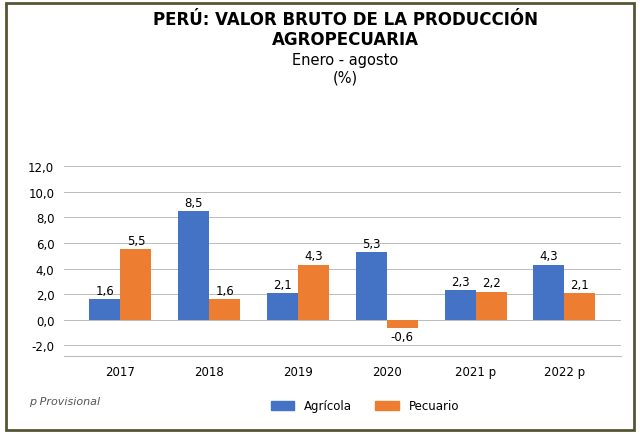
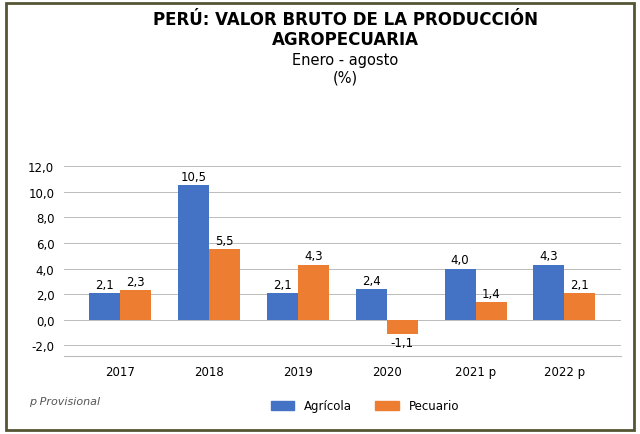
Agrícola/2017: 1,6 -> 2,1
Pecuario/2017: 5,5 -> 2,3
Agrícola/2018: 8,5 -> 10,5
Pecuario/2018: 1,6 -> 5,5
Agrícola/2020: 5,3 -> 2,4
Pecuario/2020: -0,6 -> -1,1
Agrícola/2021 p: 2,3 -> 4,0
Pecuario/2021 p: 2,2 -> 1,4
